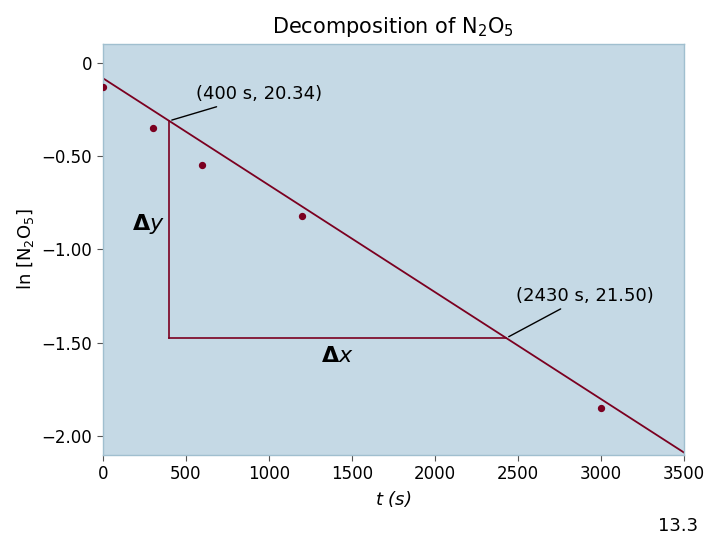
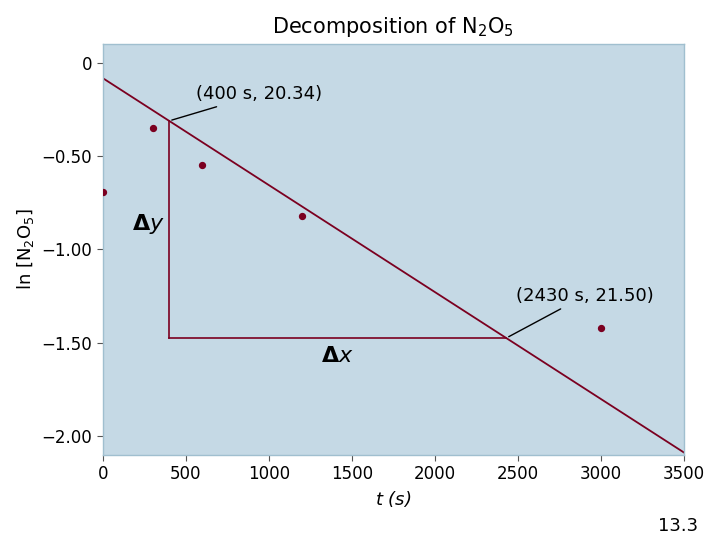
0: -0.13 -> -0.69
3000: -1.85 -> -1.42
